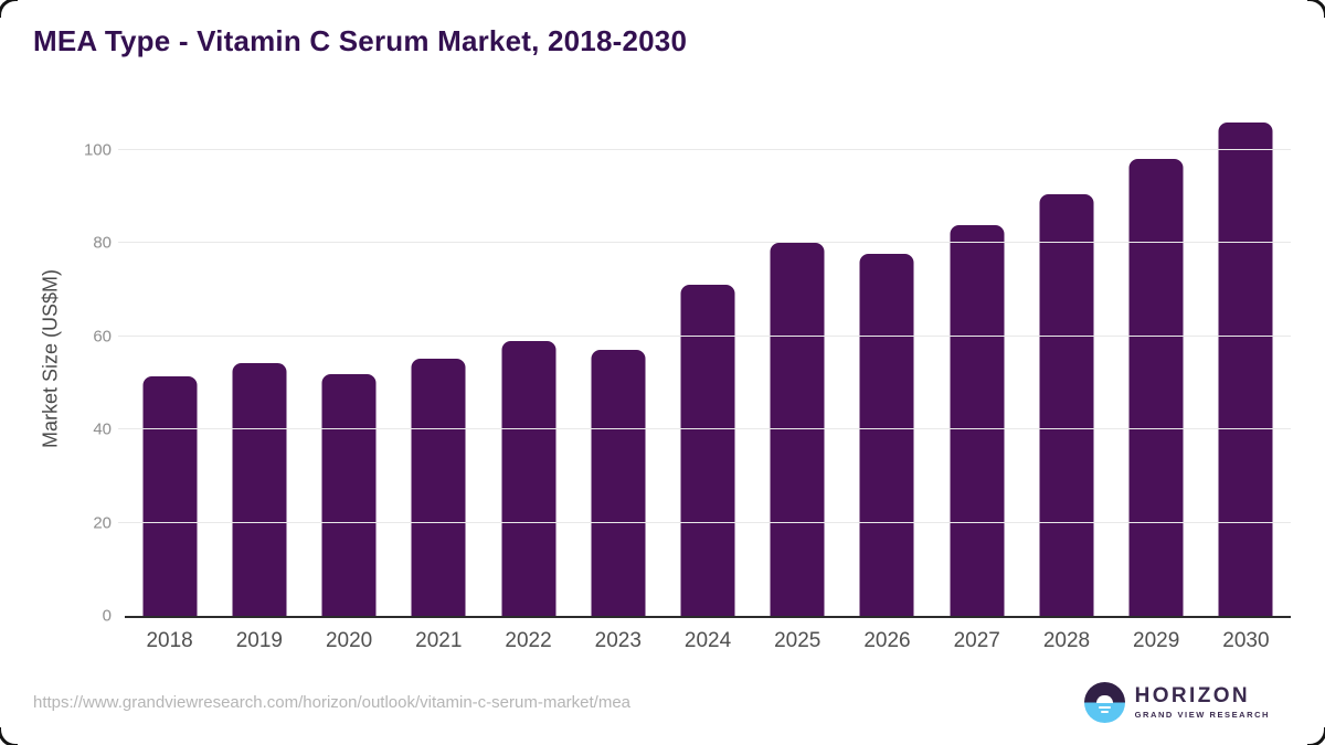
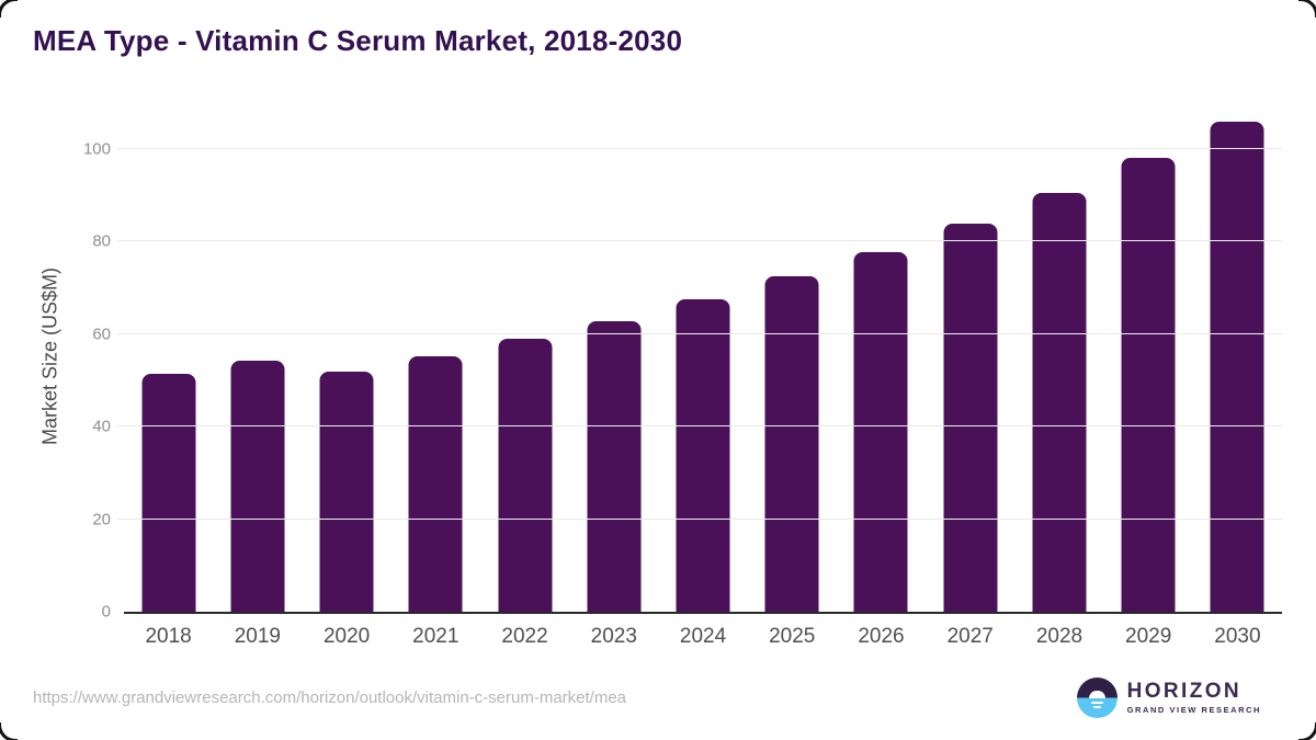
2023: 57 -> 63
2024: 71 -> 67
2025: 80 -> 72
